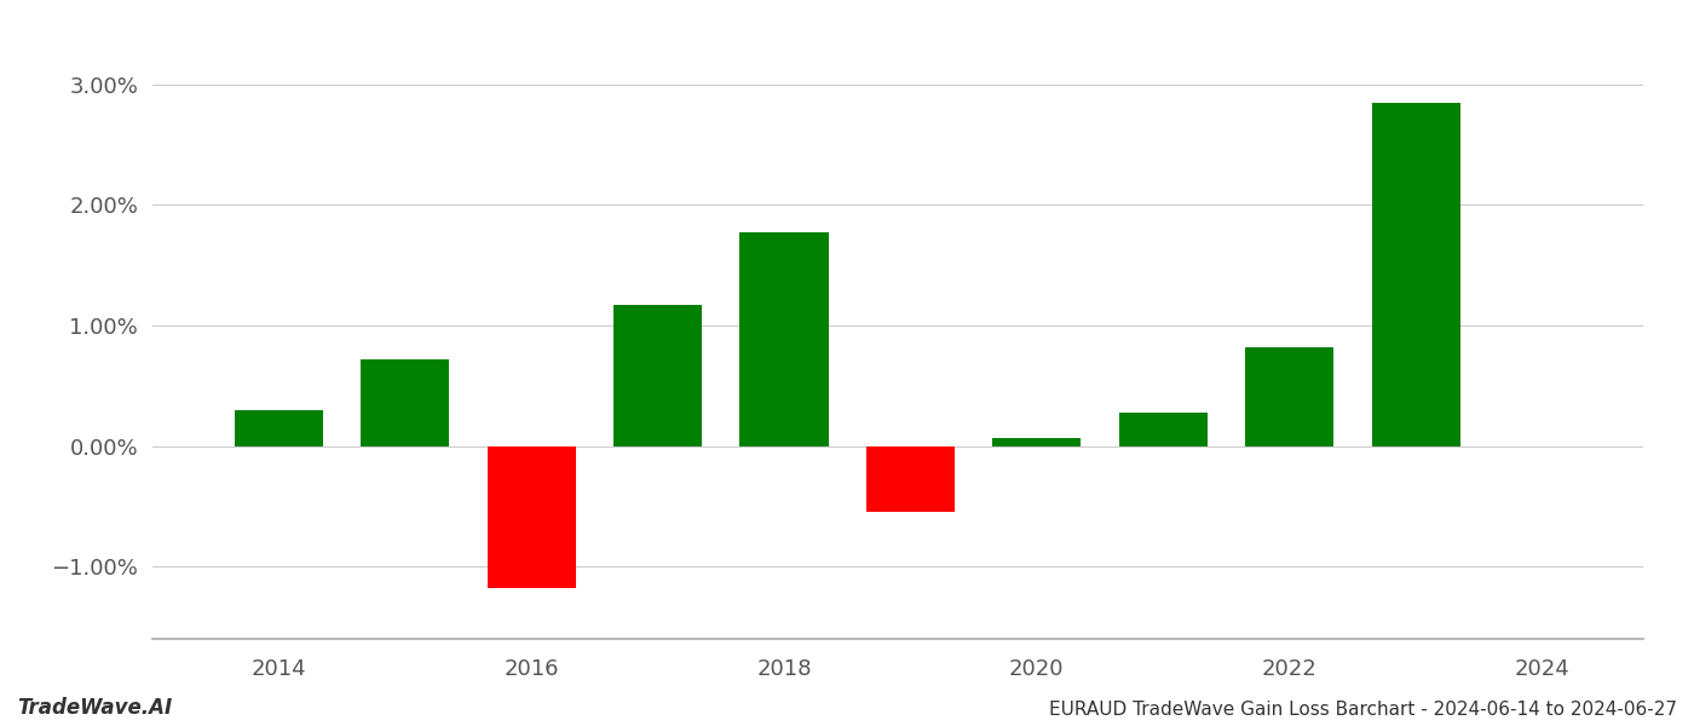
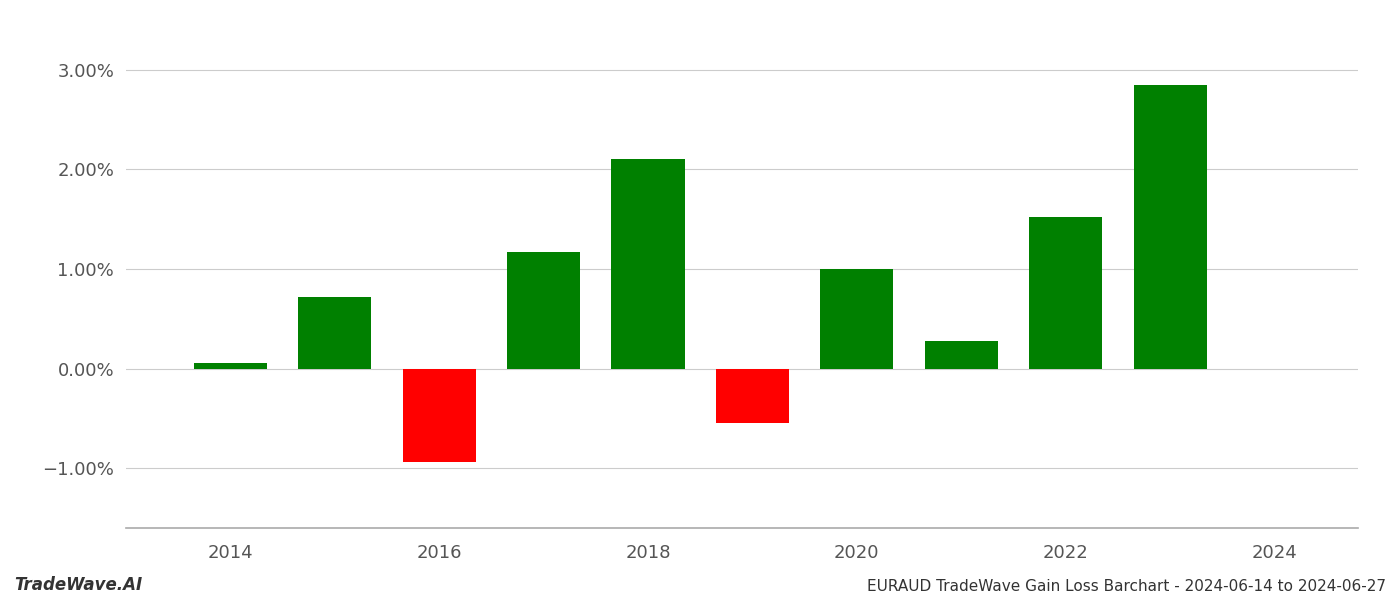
2014: 0.30% -> 0.06%
2016: -1.18% -> -0.94%
2018: 1.77% -> 2.10%
2020: 0.07% -> 1.00%
2022: 0.82% -> 1.52%
